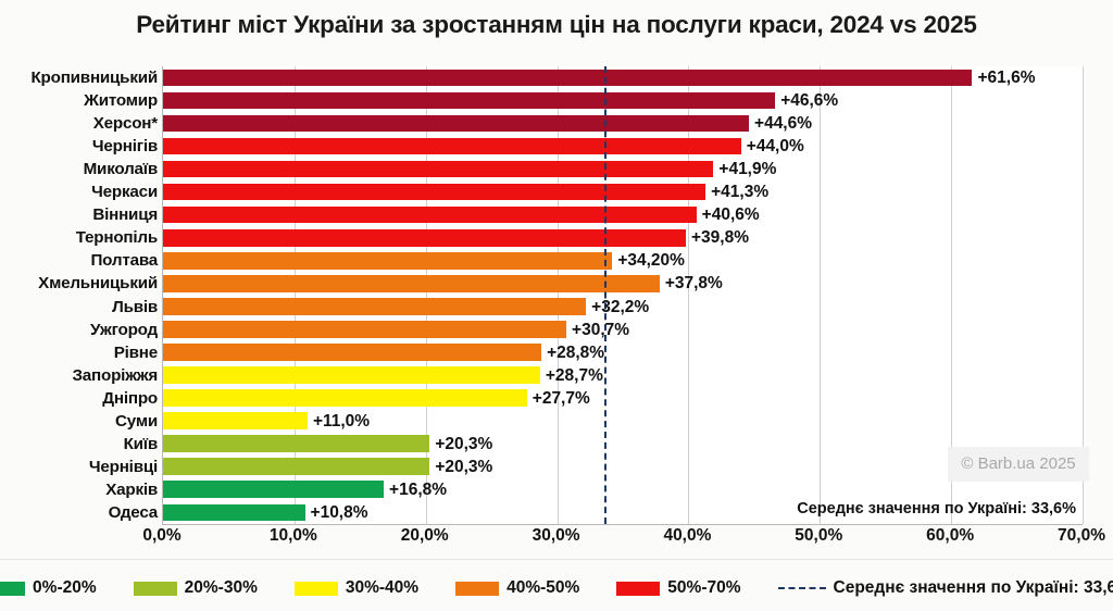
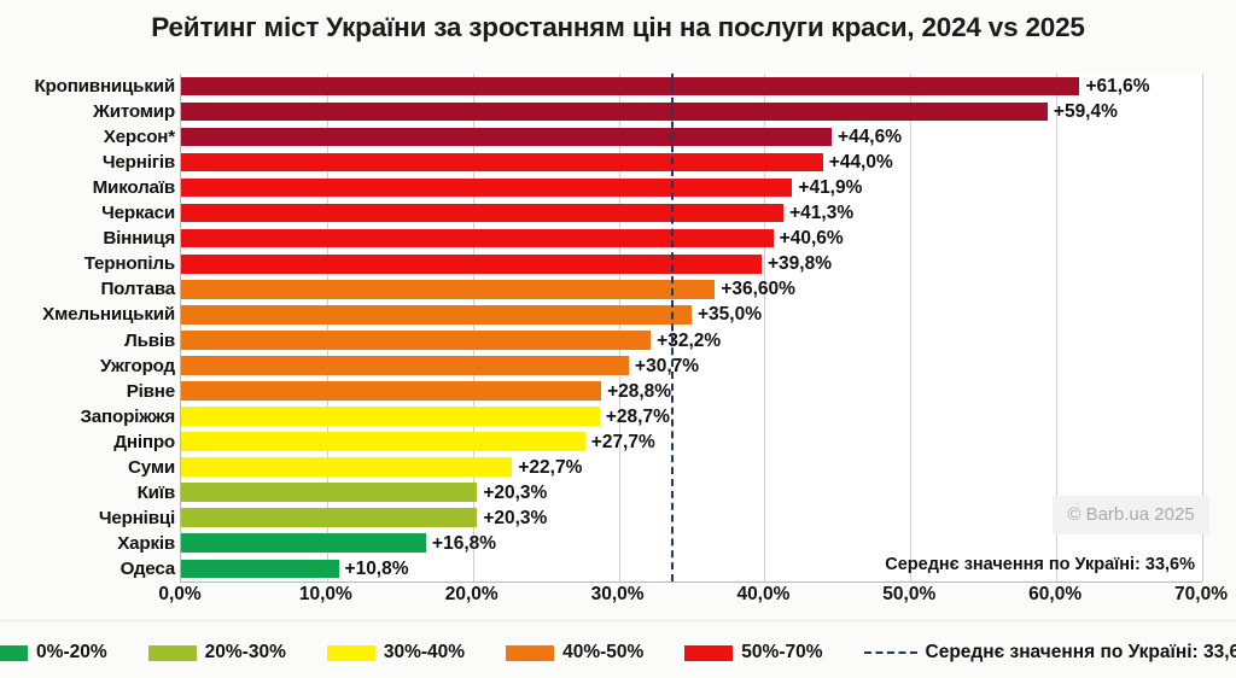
Житомир: +46,6% -> +59,4%
Полтава: +34,20% -> +36,60%
Хмельницький: +37,8% -> +35,0%
Суми: +11,0% -> +22,7%
